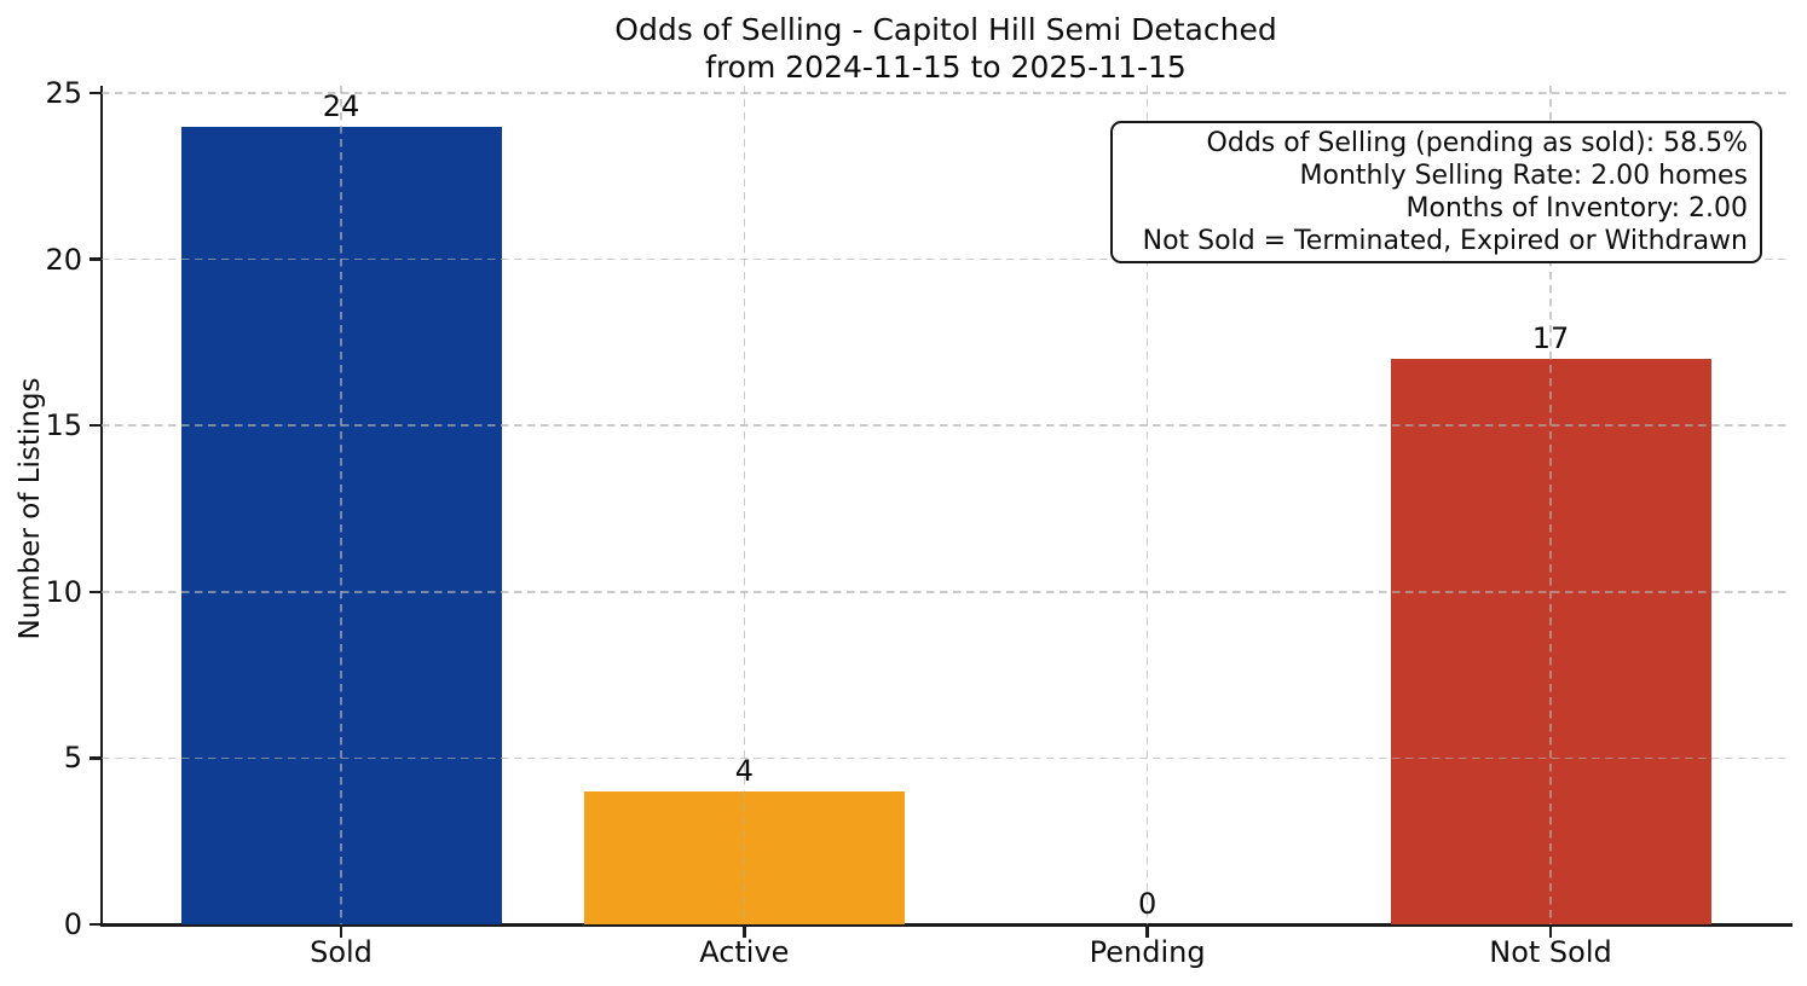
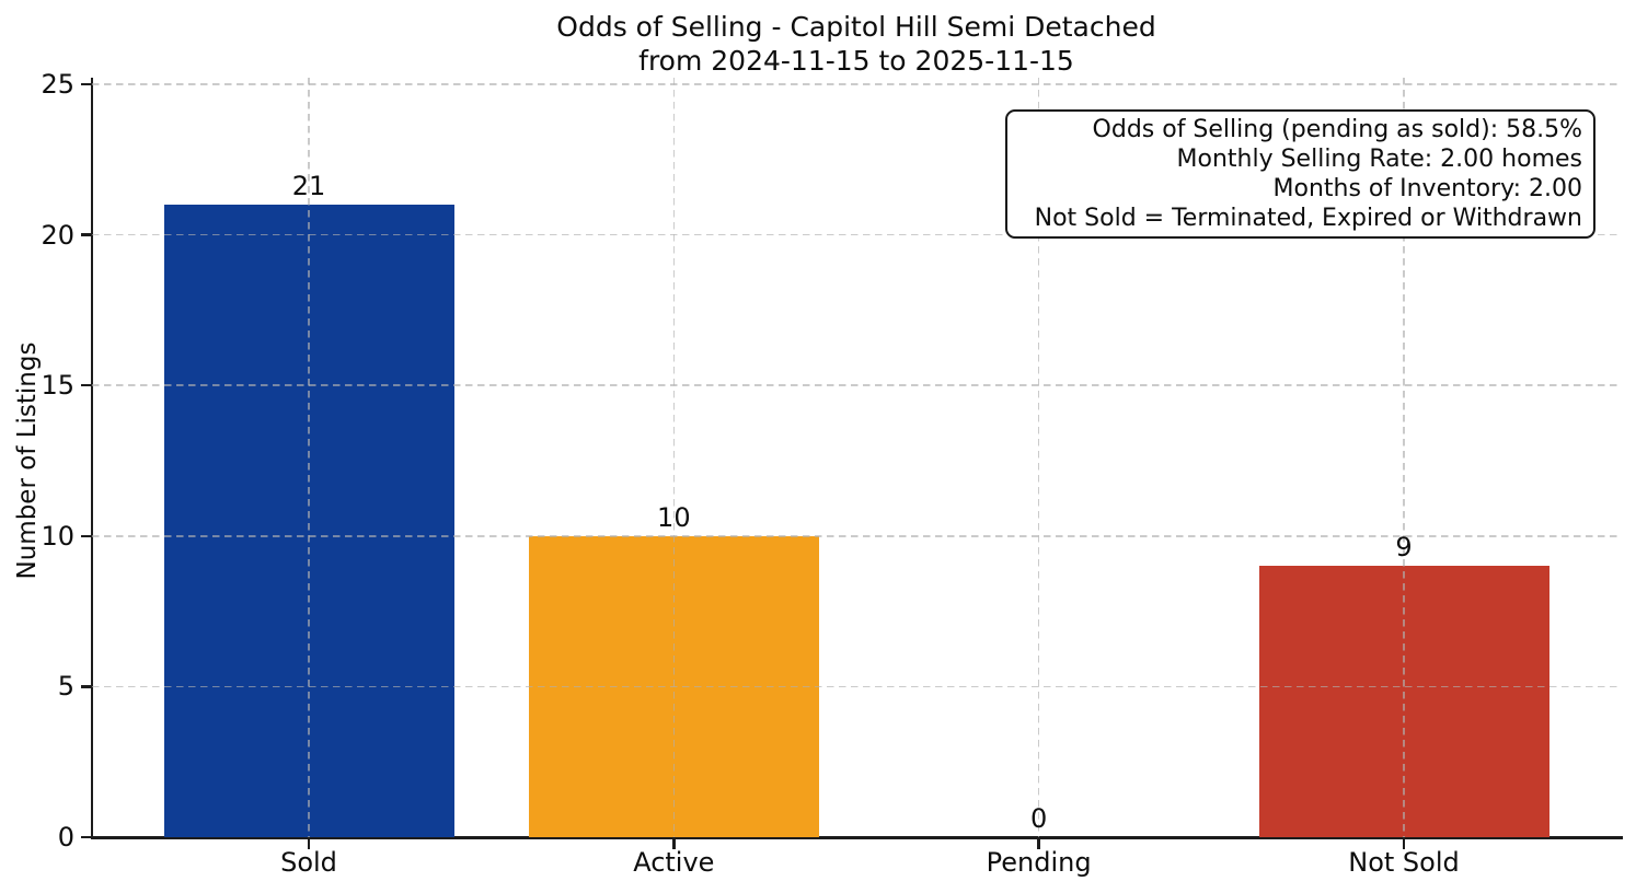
Sold: 24 -> 21
Active: 4 -> 10
Not Sold: 17 -> 9
